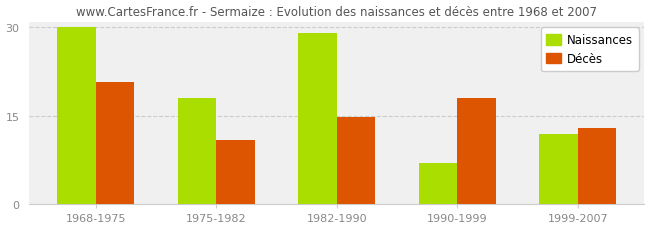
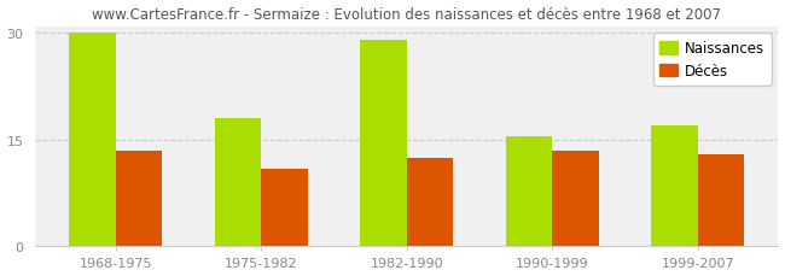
Décès/1968-1975: 20.8 -> 13.5
Décès/1982-1990: 14.8 -> 12.5
Naissances/1990-1999: 7.0 -> 15.5
Décès/1990-1999: 18.0 -> 13.5
Naissances/1999-2007: 12.0 -> 17.0
